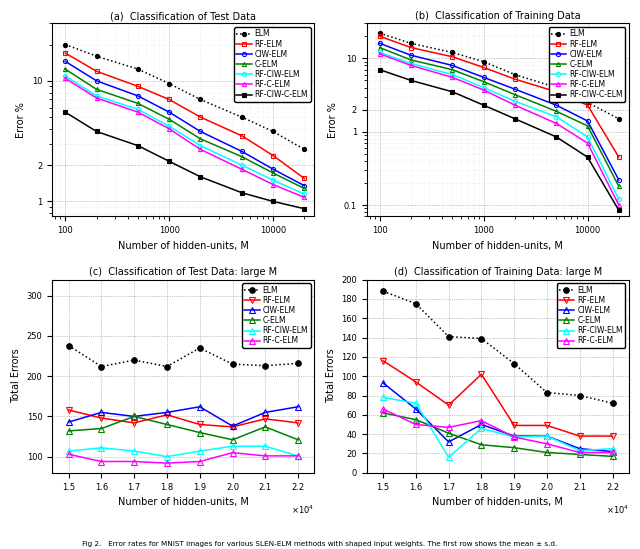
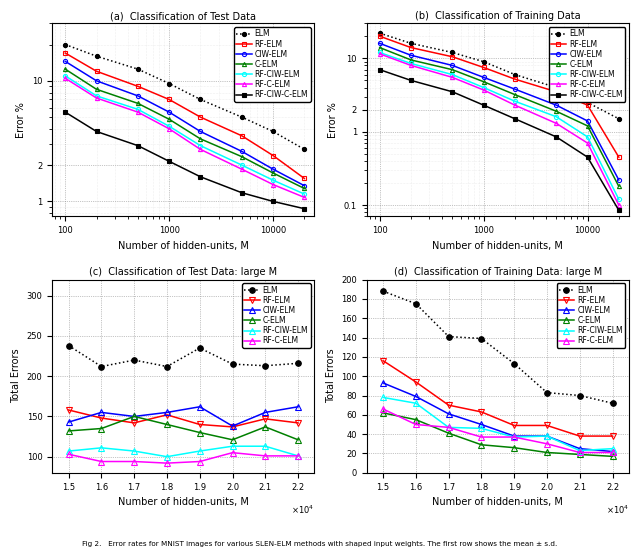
(d) Classification of Training Data: large M/CIW-ELM/1.6: 66 -> 79
(d) Classification of Training Data: large M/CIW-ELM/1.7: 32 -> 61
(d) Classification of Training Data: large M/RF-CIW-ELM/1.7: 16 -> 47
(d) Classification of Training Data: large M/RF-ELM/1.8: 102 -> 63
(d) Classification of Training Data: large M/RF-C-ELM/1.8: 54 -> 37
